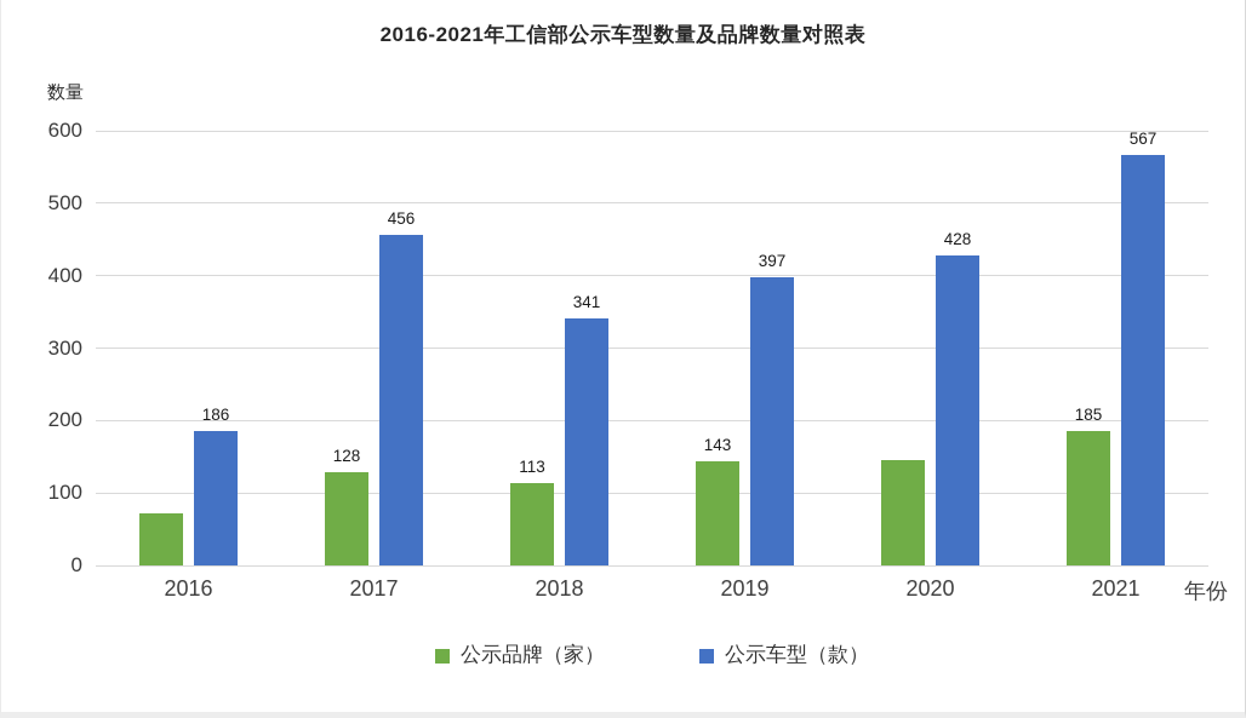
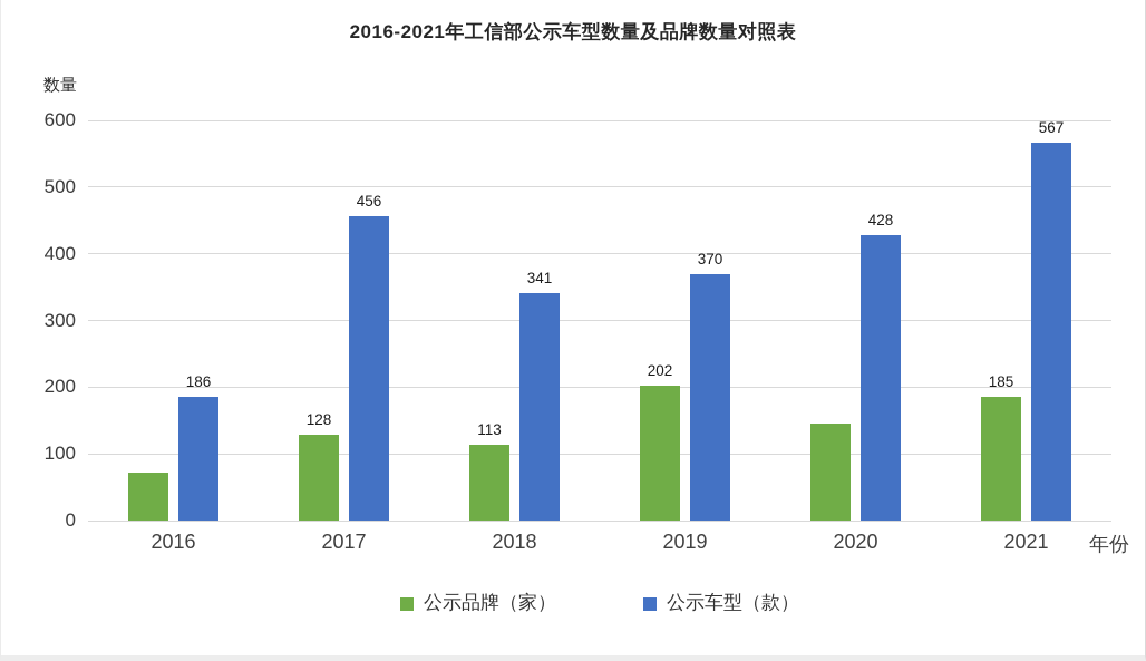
公示品牌（家）/2019: 143 -> 202
公示车型（款）/2019: 397 -> 370
